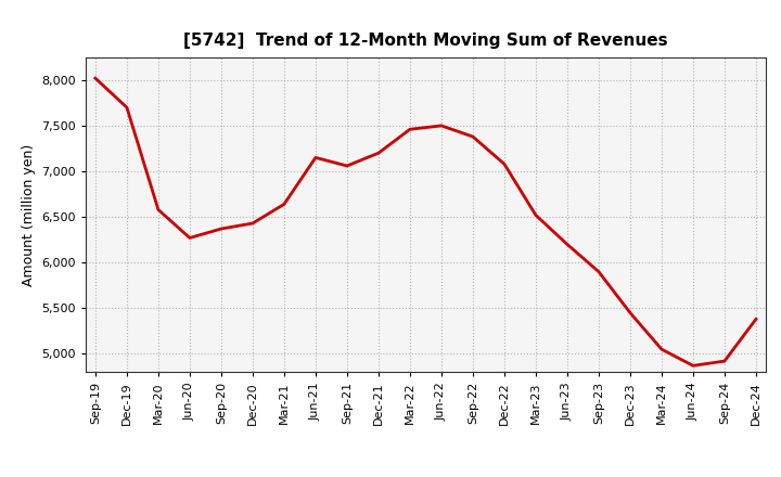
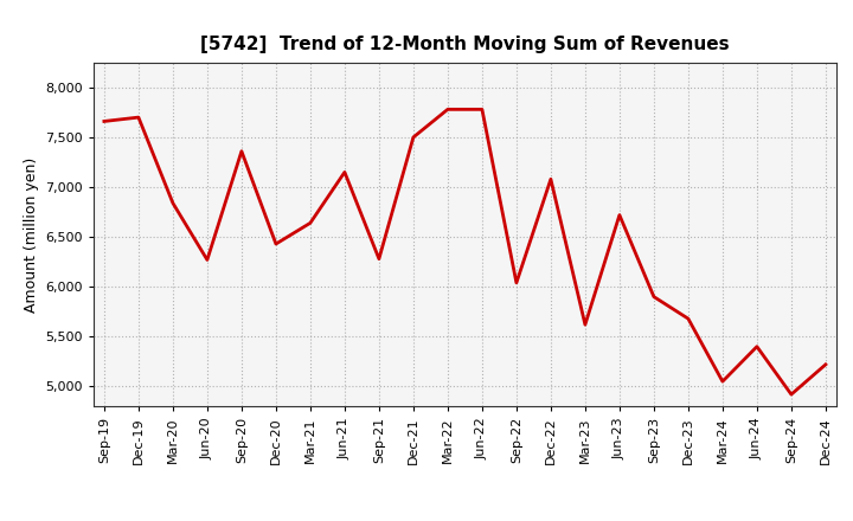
Sep-19: 8,020 -> 7,660
Mar-20: 6,580 -> 6,840
Sep-20: 6,370 -> 7,360
Sep-21: 7,060 -> 6,280
Dec-21: 7,200 -> 7,500
Mar-22: 7,460 -> 7,780
Jun-22: 7,500 -> 7,780
Sep-22: 7,380 -> 6,040
Mar-23: 6,520 -> 5,620
Jun-23: 6,200 -> 6,720
Dec-23: 5,450 -> 5,680
Jun-24: 4,870 -> 5,400
Dec-24: 5,380 -> 5,220
